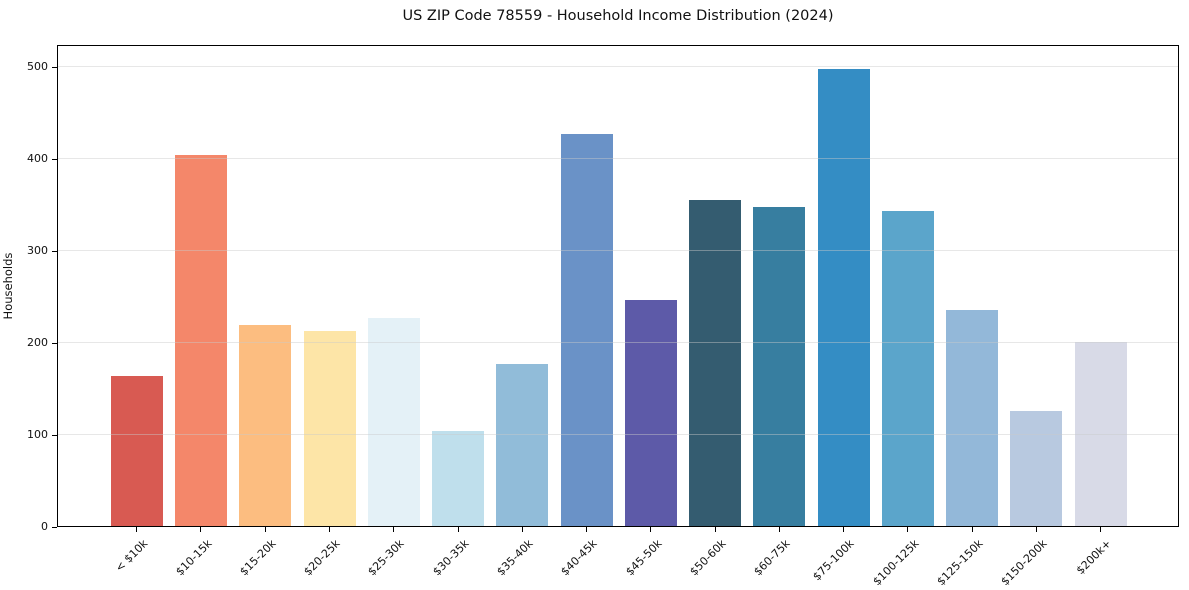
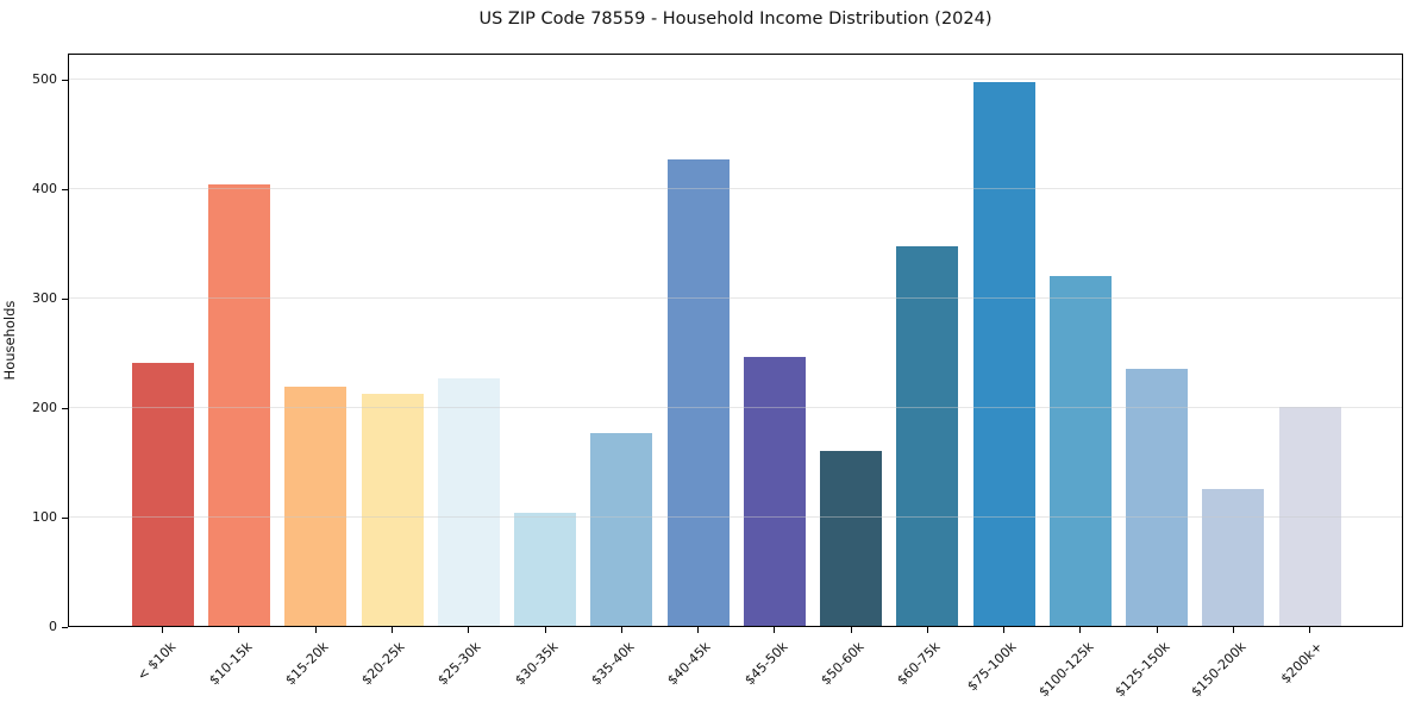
< $10k: 160 -> 240
$50-60k: 360 -> 160
$100-125k: 340 -> 320
